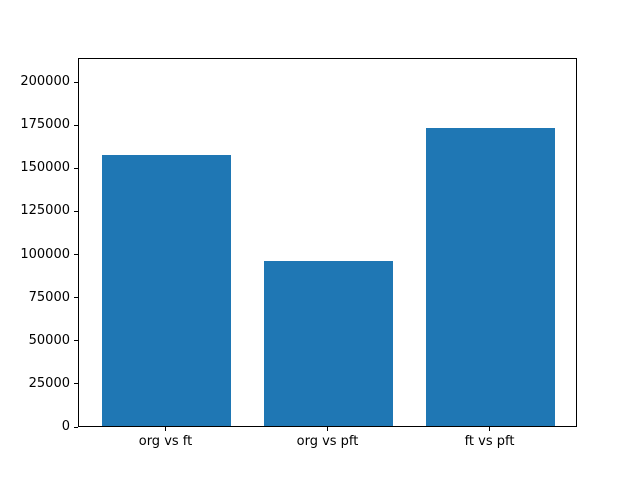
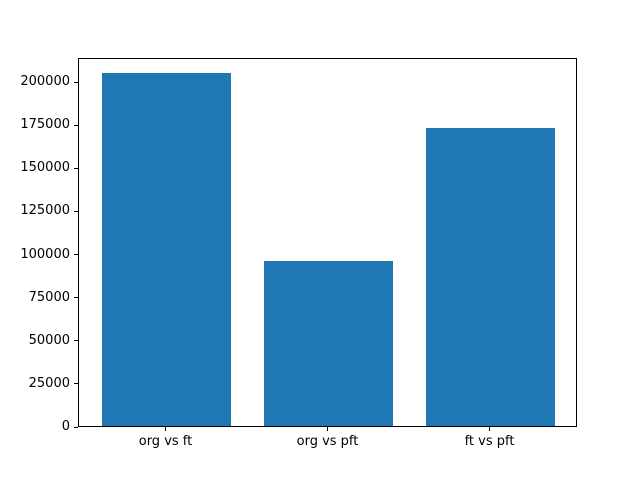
org vs ft: 157000 -> 204000
